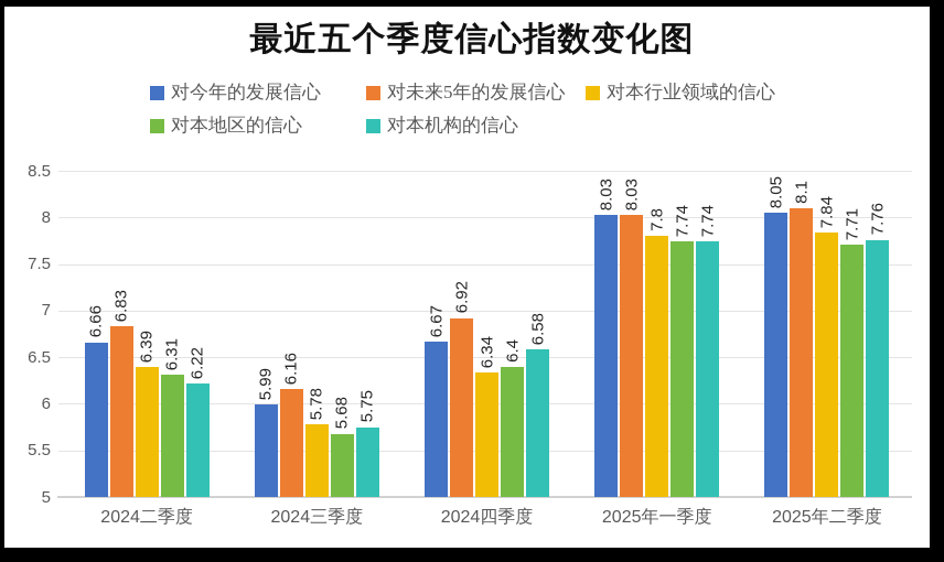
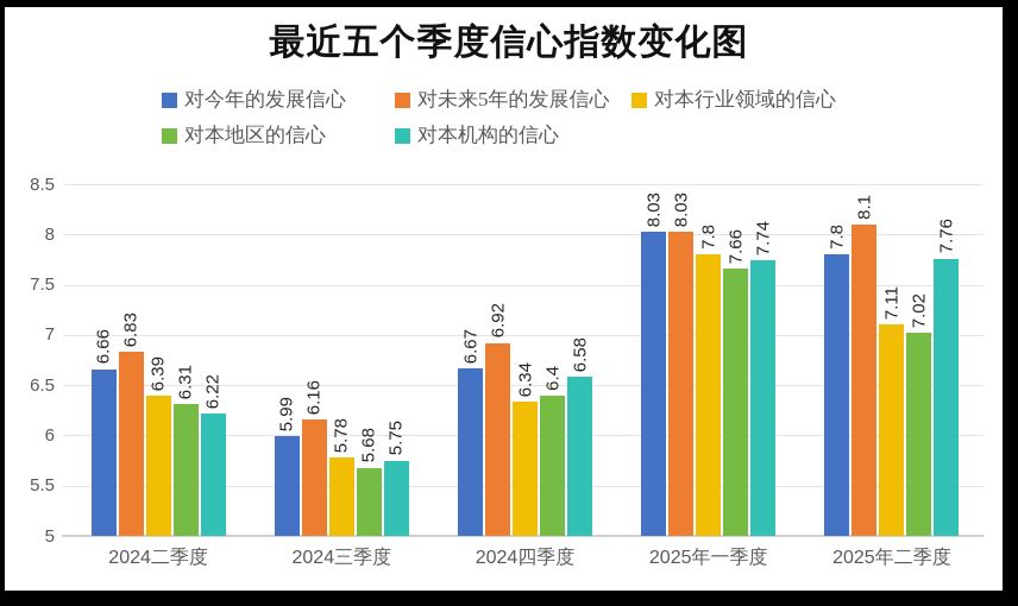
对本地区的信心/2025年一季度: 7.74 -> 7.66
对今年的发展信心/2025年二季度: 8.05 -> 7.8
对本行业领域的信心/2025年二季度: 7.84 -> 7.11
对本地区的信心/2025年二季度: 7.71 -> 7.02
